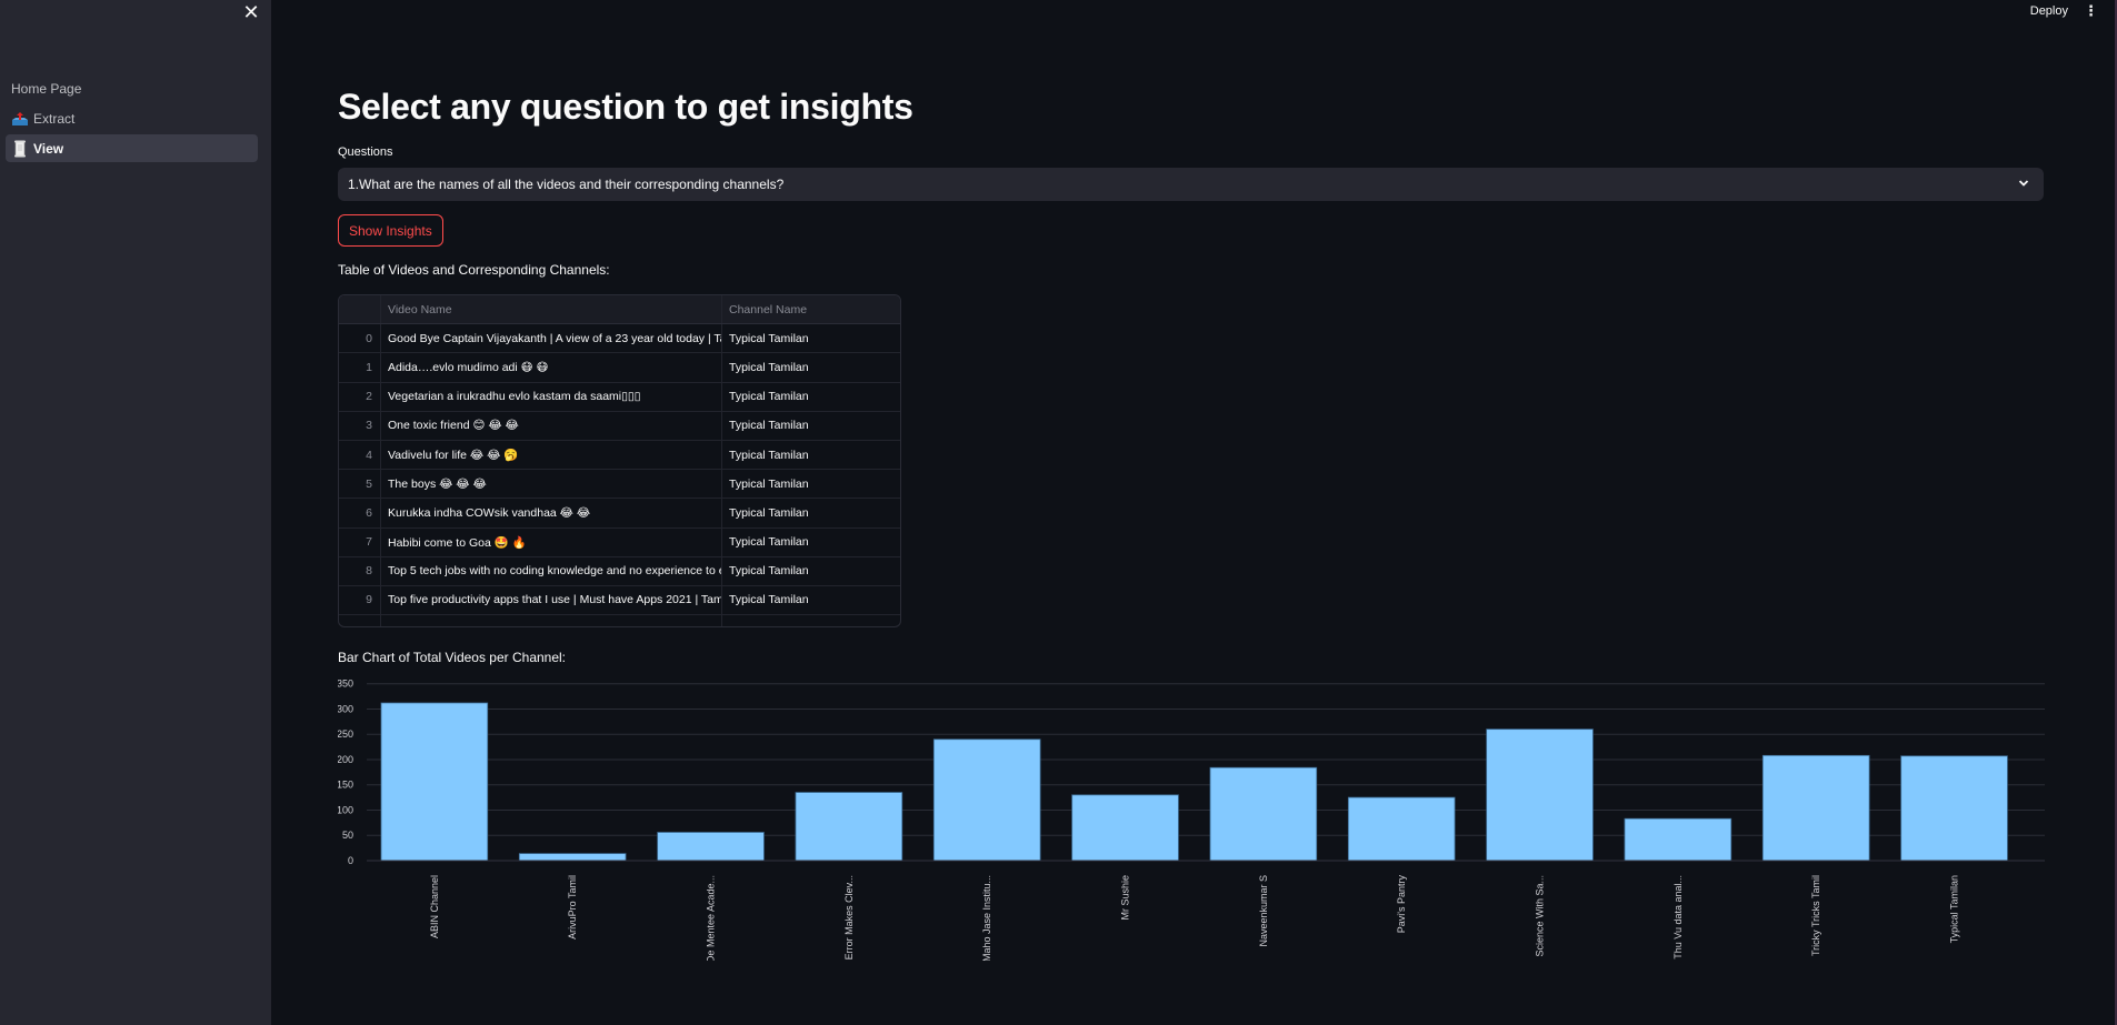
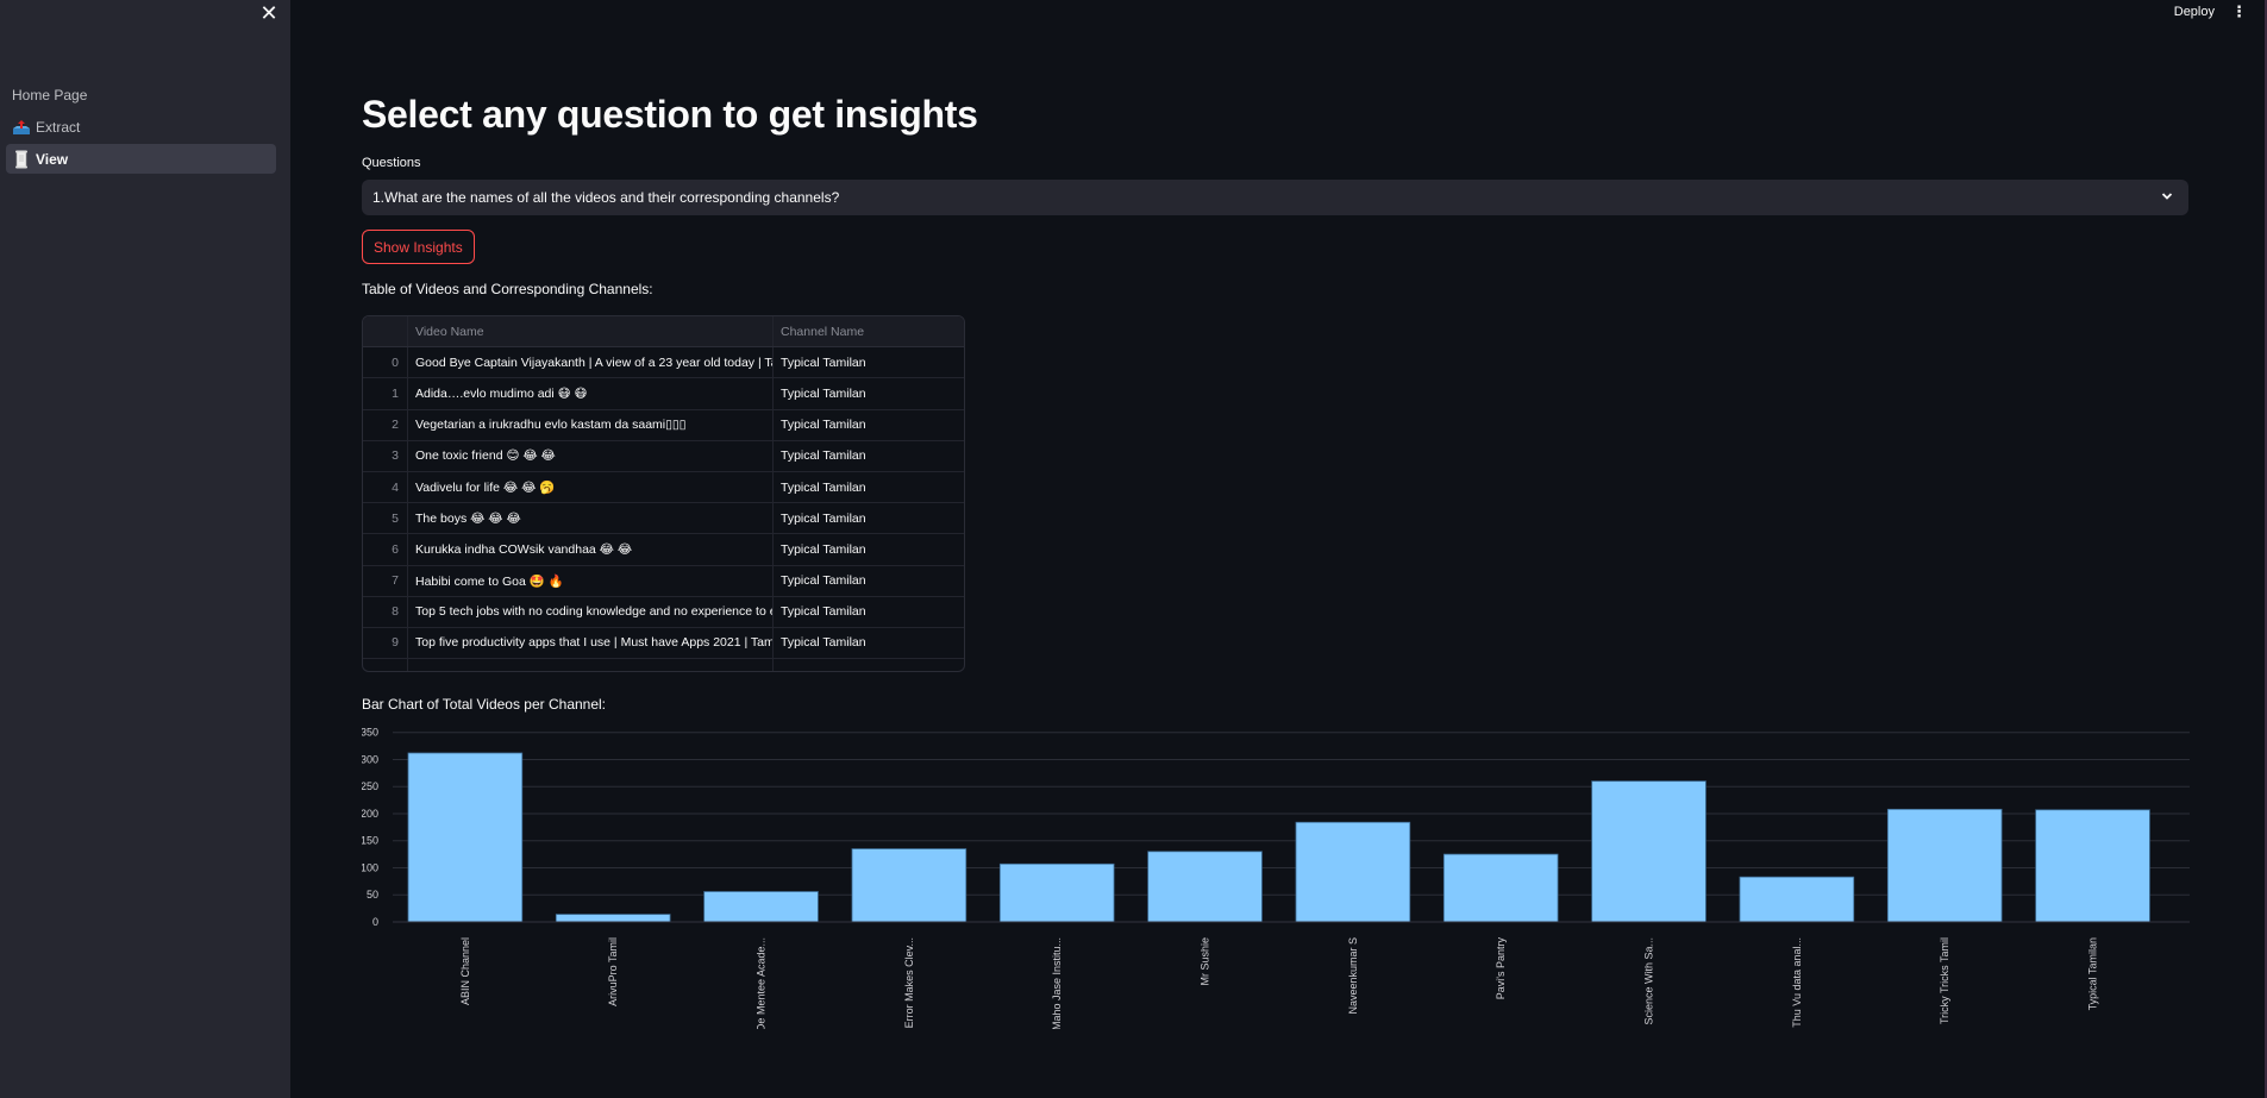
Maho Jase Institu...: 240 -> 110
